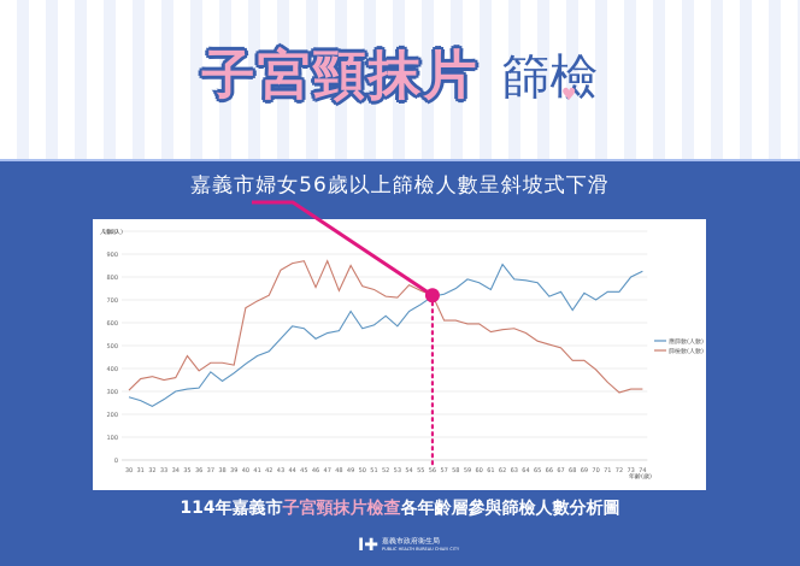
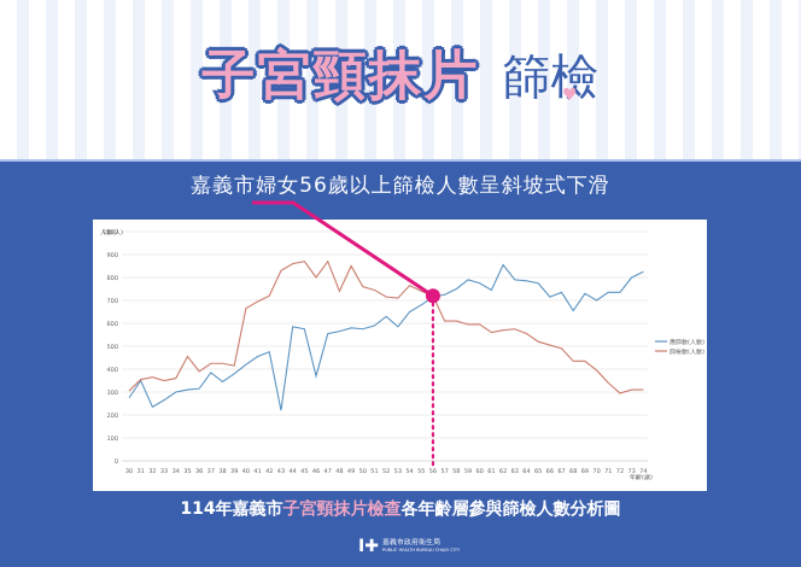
應篩數(人數)/31: 260 -> 350
應篩數(人數)/43: 530 -> 220
應篩數(人數)/46: 530 -> 370
篩檢數(人數)/46: 760 -> 800
應篩數(人數)/49: 650 -> 580
